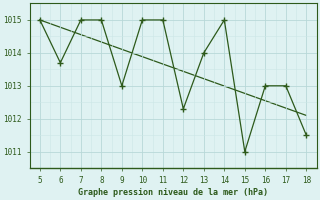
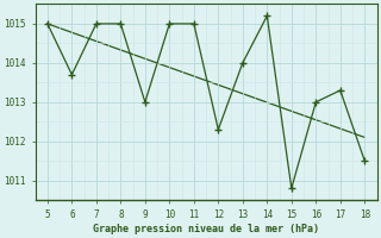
14: 1015.0 -> 1015.2
15: 1011.0 -> 1010.8
17: 1013.0 -> 1013.3
